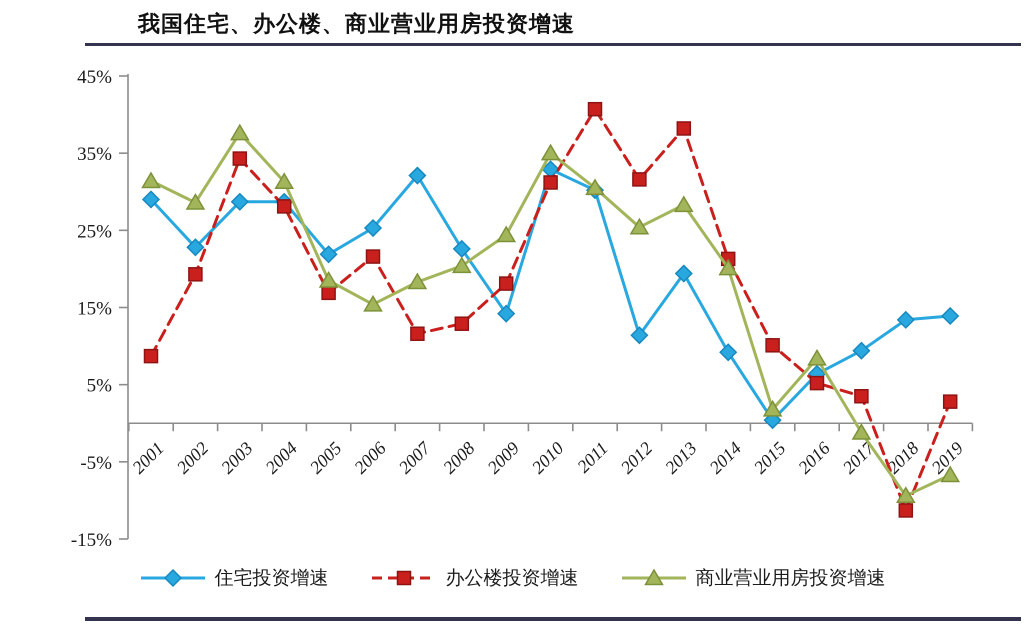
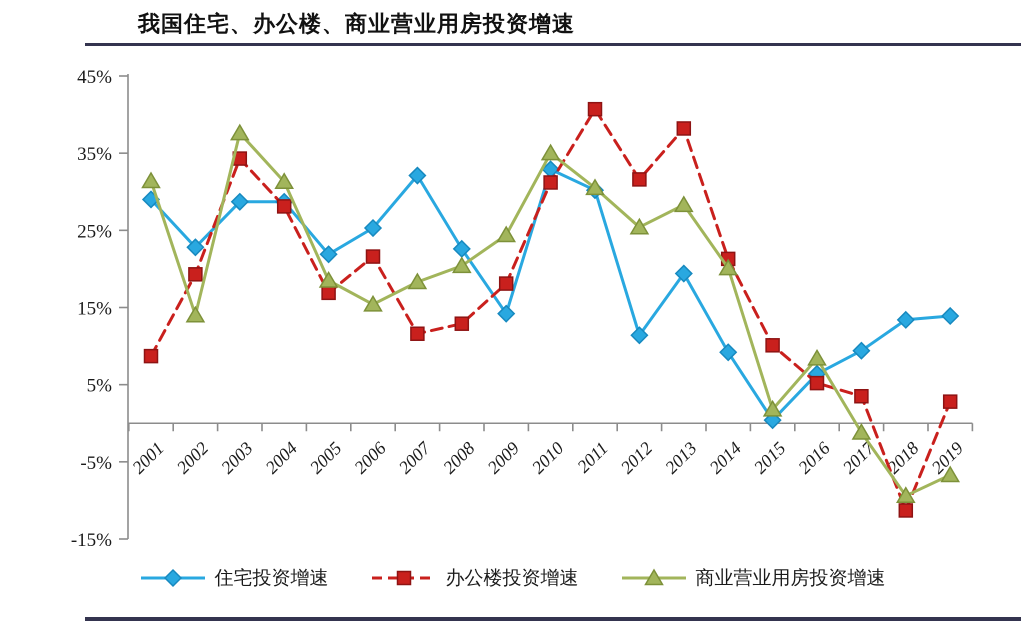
商业营业用房投资增速/2002: 29% -> 14%
